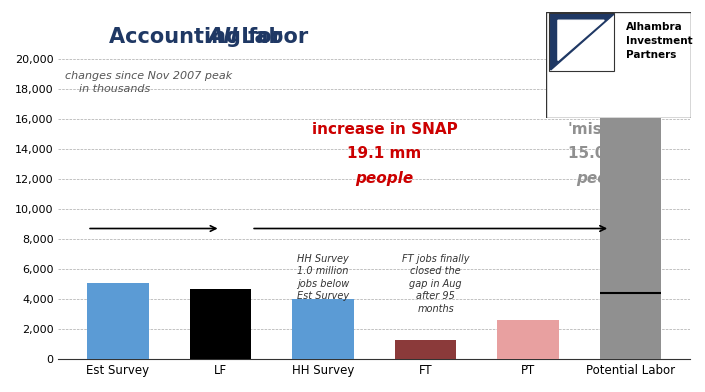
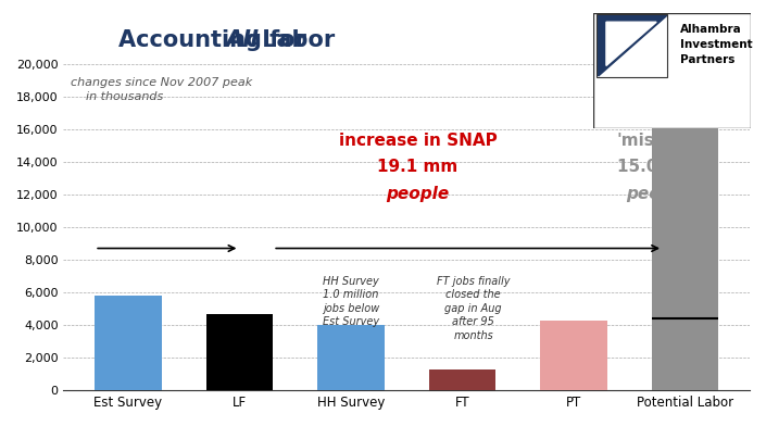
Est Survey: 5,000 -> 5,800
PT: 2,600 -> 4,300
